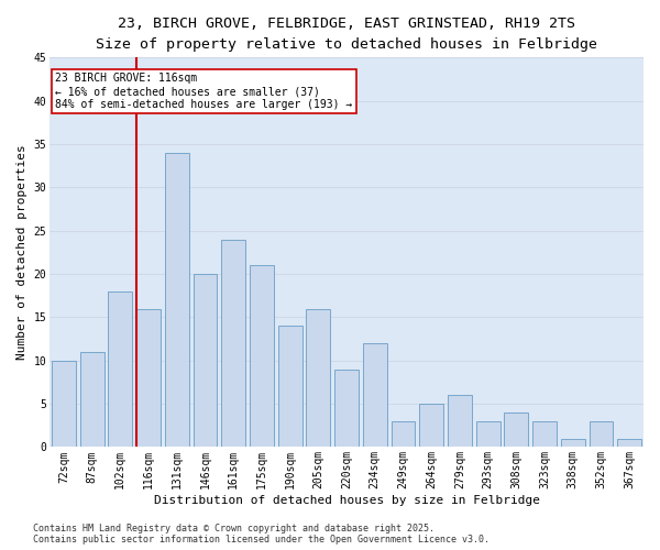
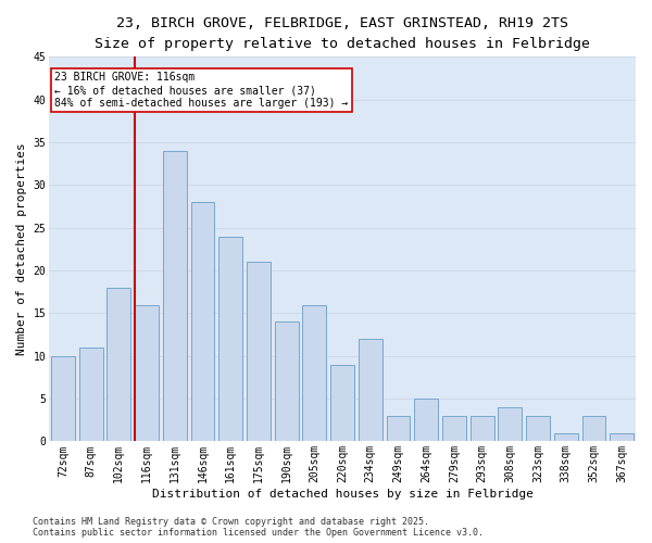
146sqm: 20 -> 28
279sqm: 6 -> 3
